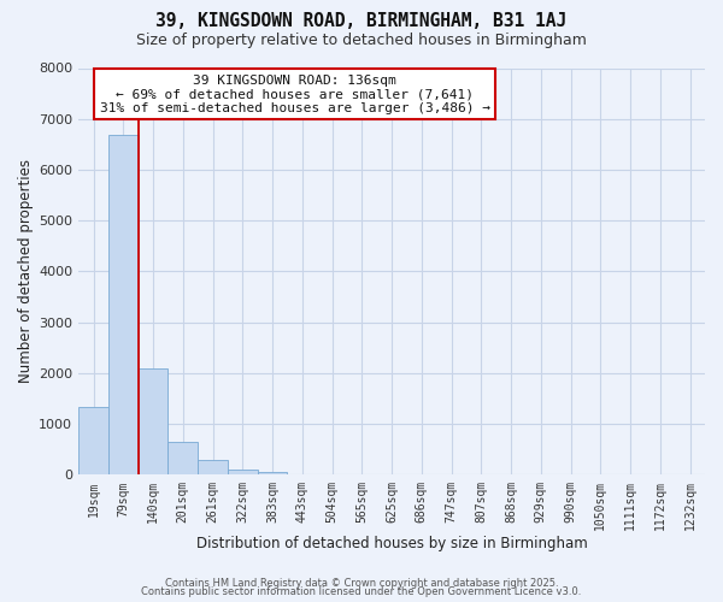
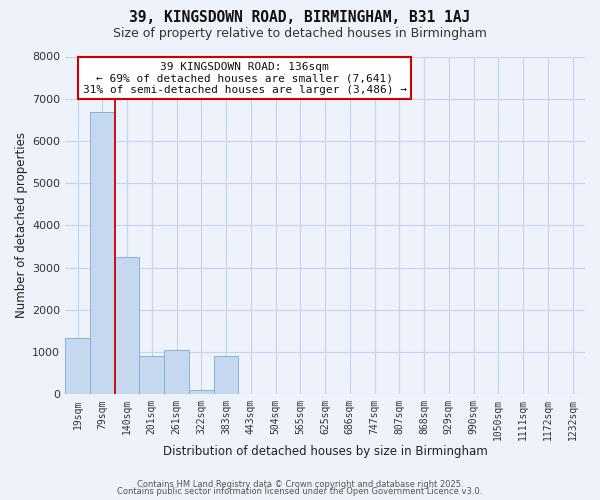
140sqm: 2090 -> 3250
201sqm: 640 -> 900
261sqm: 300 -> 1050
383sqm: 60 -> 900
